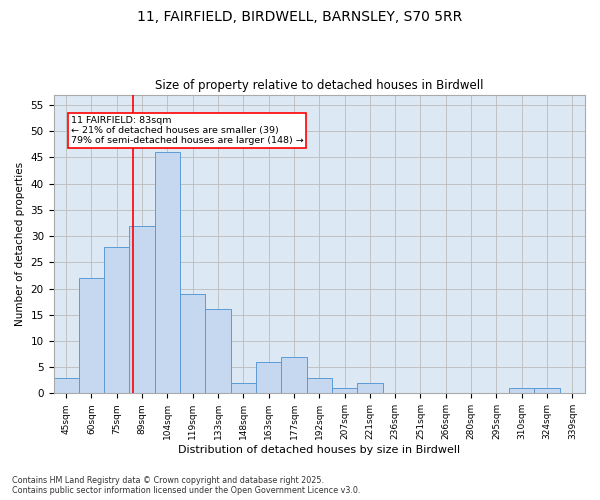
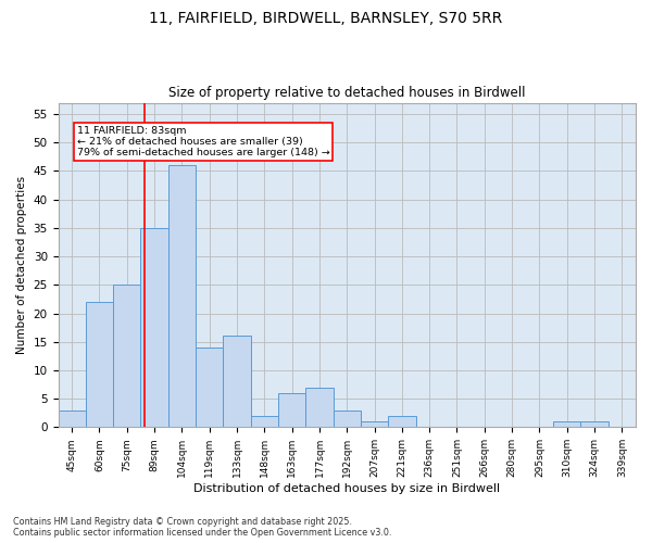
75sqm: 28 -> 25
89sqm: 32 -> 35
119sqm: 19 -> 14
